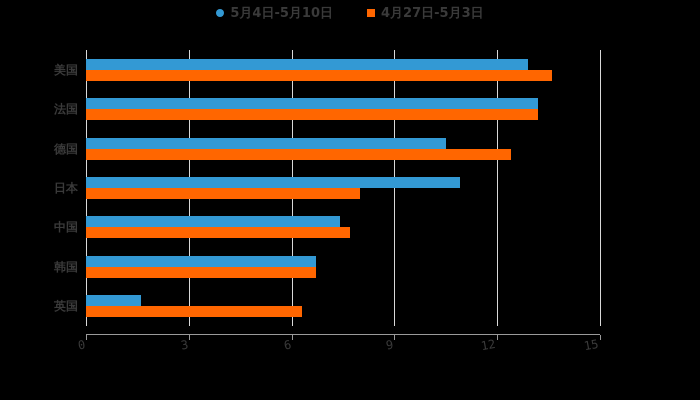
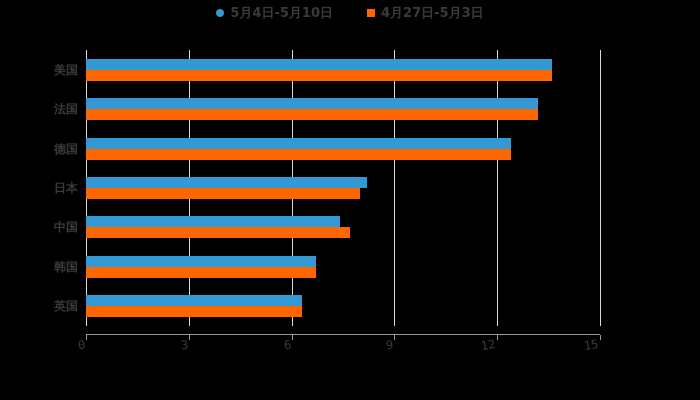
5月4日-5月10日/美国: 12.9 -> 13.6
5月4日-5月10日/德国: 10.5 -> 12.4
5月4日-5月10日/日本: 10.9 -> 8.2
5月4日-5月10日/英国: 1.6 -> 6.3
